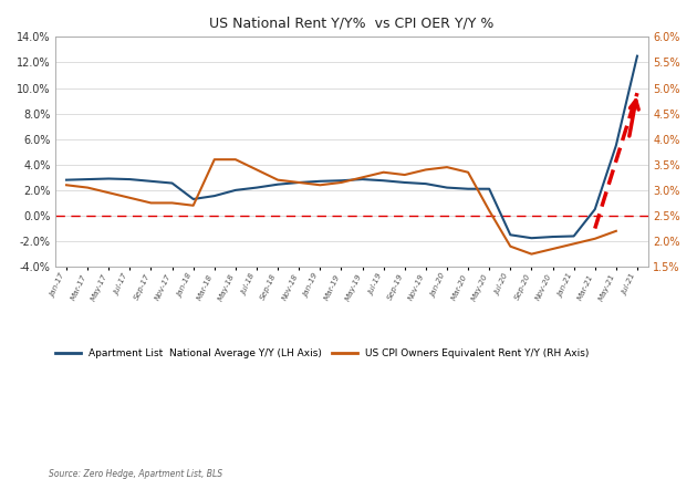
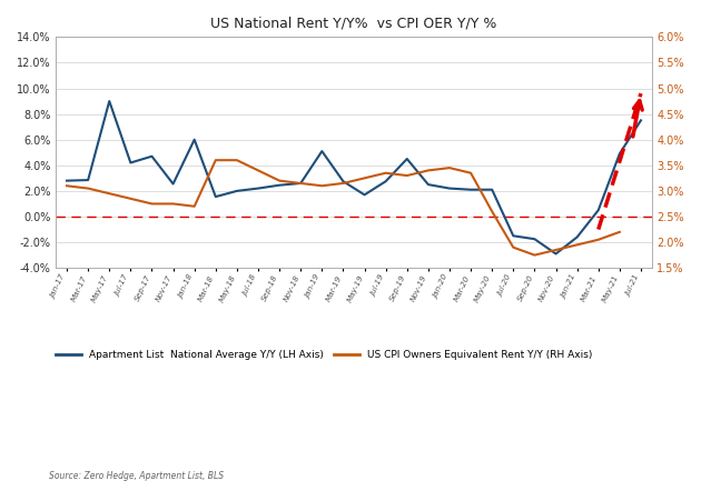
Apartment List National Average Y/Y (LH Axis)/May-17: 2.9% -> 9.0%
Apartment List National Average Y/Y (LH Axis)/Jul-17: 2.9% -> 4.2%
Apartment List National Average Y/Y (LH Axis)/Sep-17: 2.7% -> 4.7%
Apartment List National Average Y/Y (LH Axis)/Jan-18: 1.3% -> 6.0%
Apartment List National Average Y/Y (LH Axis)/Jan-19: 2.7% -> 5.1%
Apartment List National Average Y/Y (LH Axis)/May-19: 2.9% -> 1.7%
Apartment List National Average Y/Y (LH Axis)/Sep-19: 2.6% -> 4.5%
Apartment List National Average Y/Y (LH Axis)/Nov-20: -1.6% -> -2.9%
Apartment List National Average Y/Y (LH Axis)/May-21: 5.5% -> 4.9%
Apartment List National Average Y/Y (LH Axis)/Jul-21: 12.5% -> 7.5%
